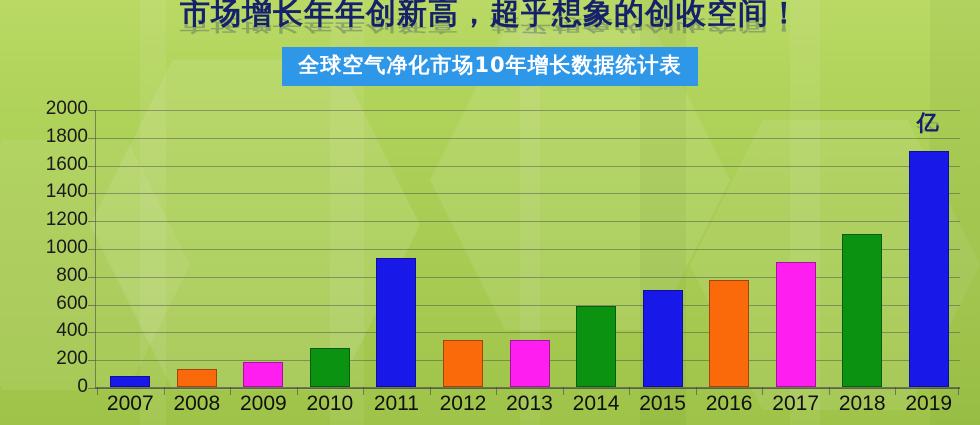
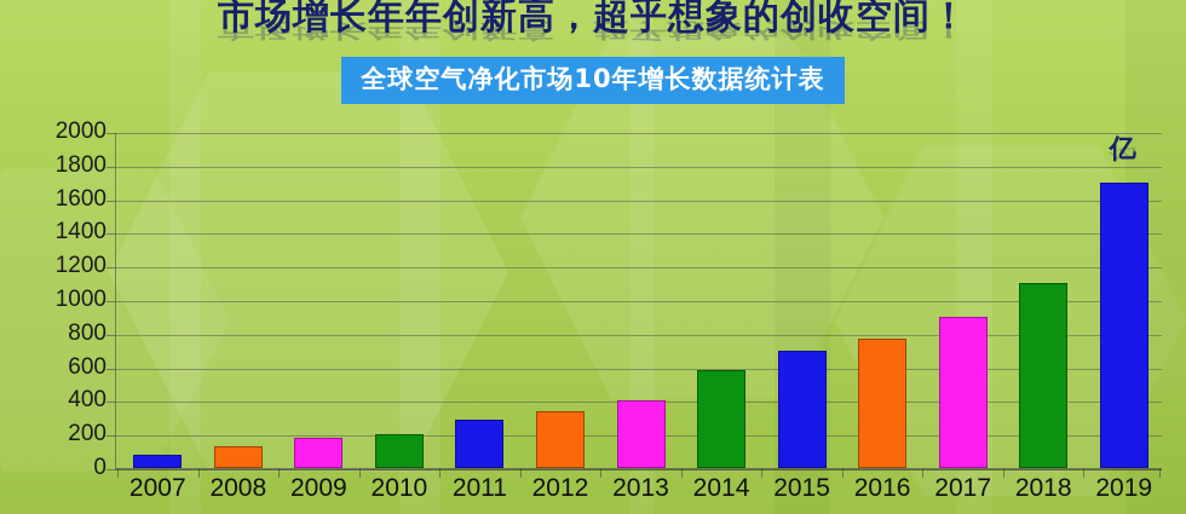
2010: 280 -> 200
2011: 930 -> 290
2013: 340 -> 400
